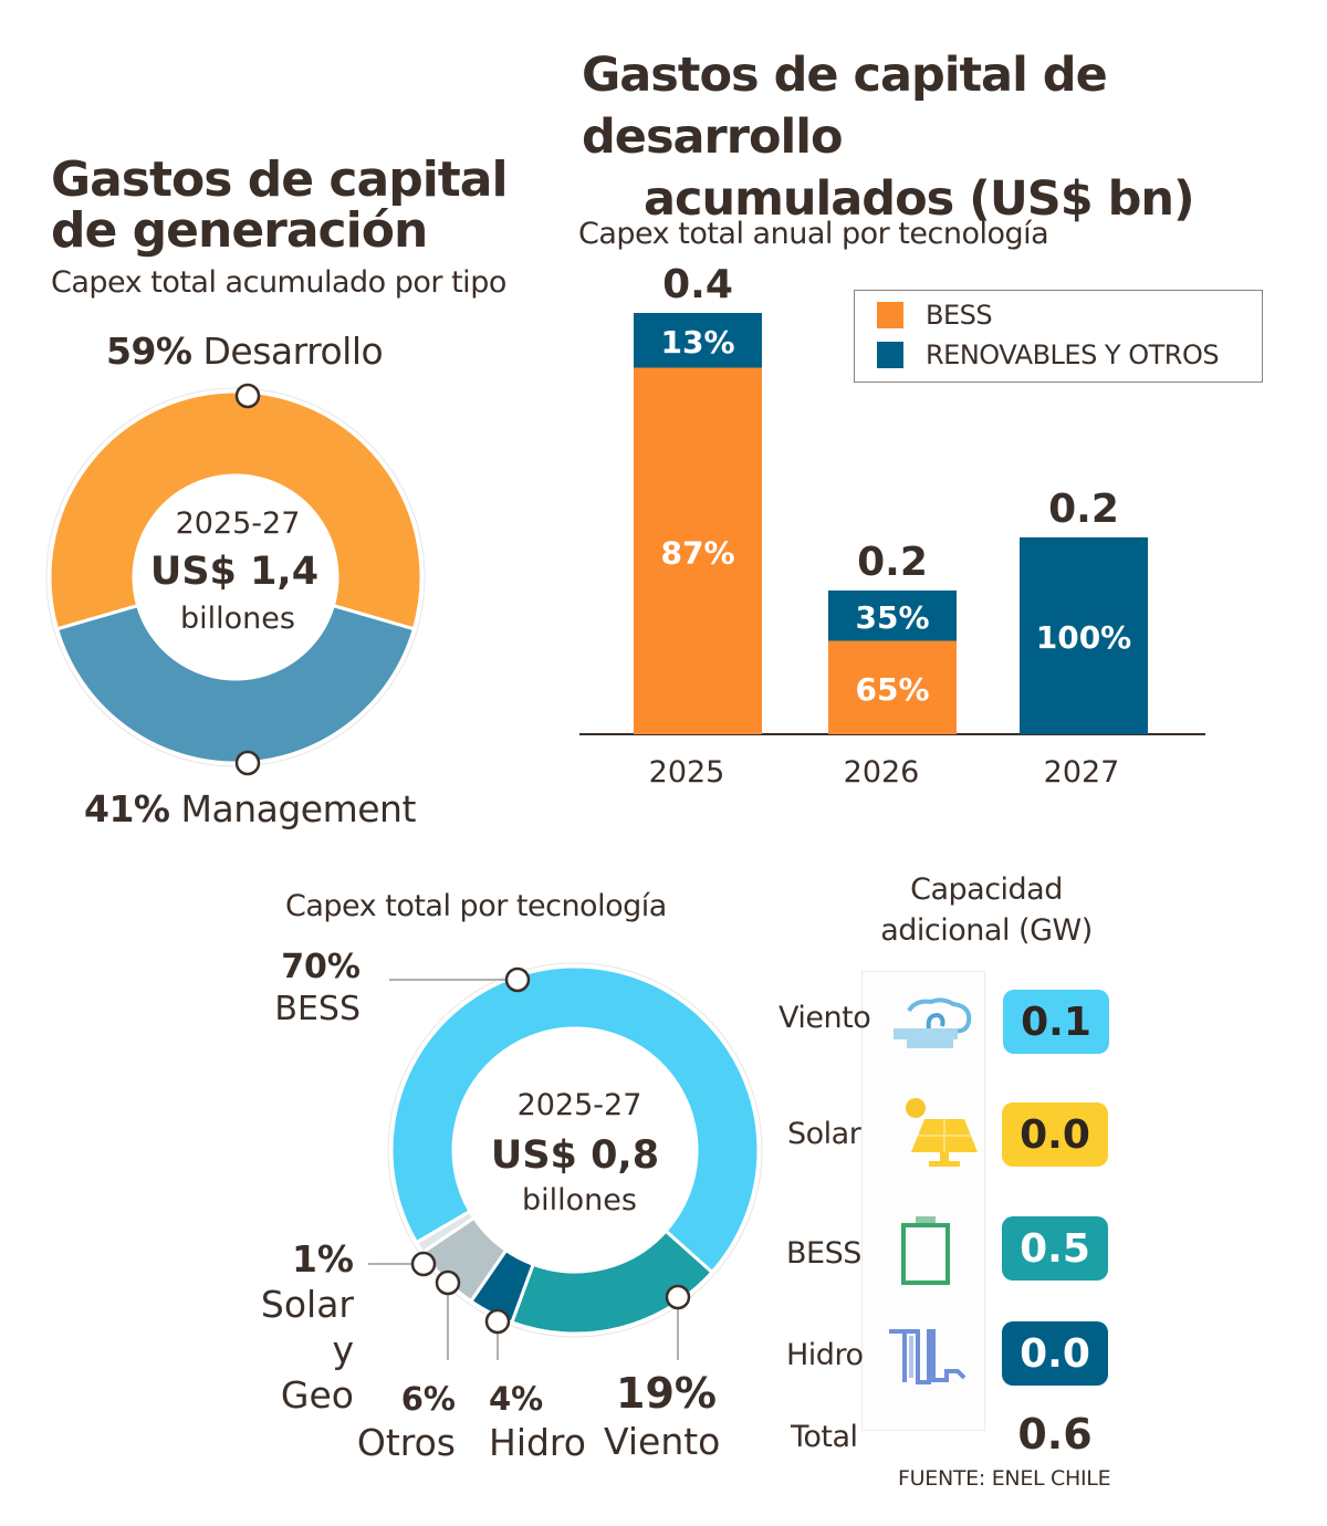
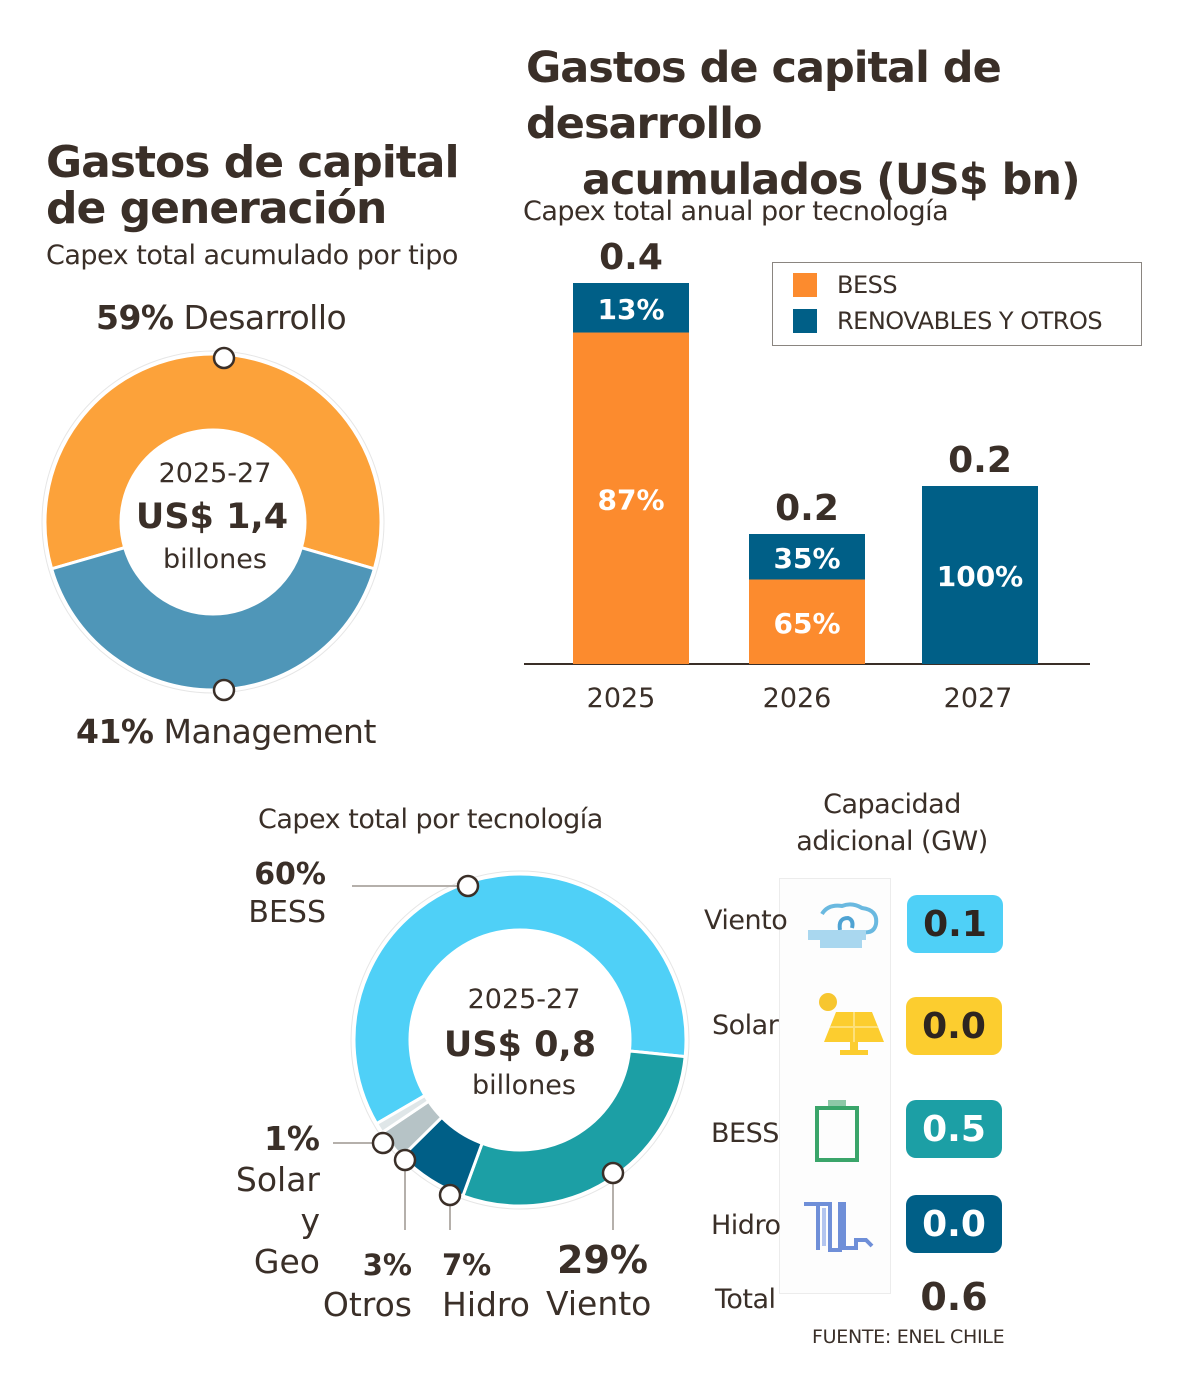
Capex total por tecnología/BESS: 70% -> 60%
Capex total por tecnología/Viento: 19% -> 29%
Capex total por tecnología/Hidro: 4% -> 7%
Capex total por tecnología/Otros: 6% -> 3%
